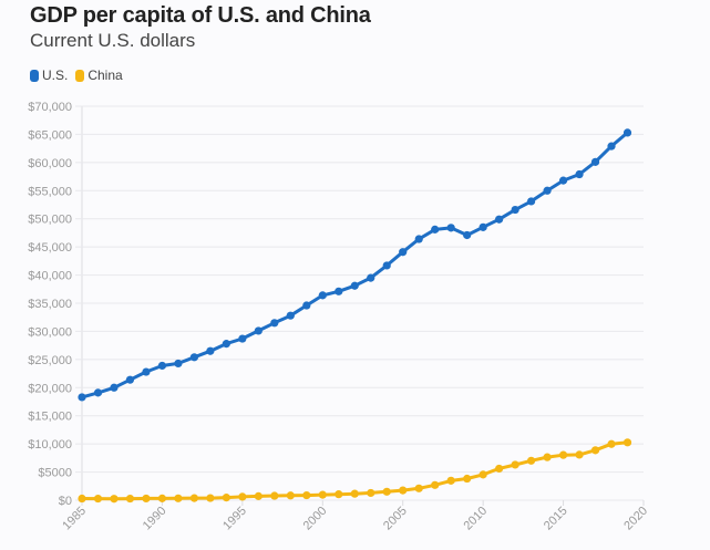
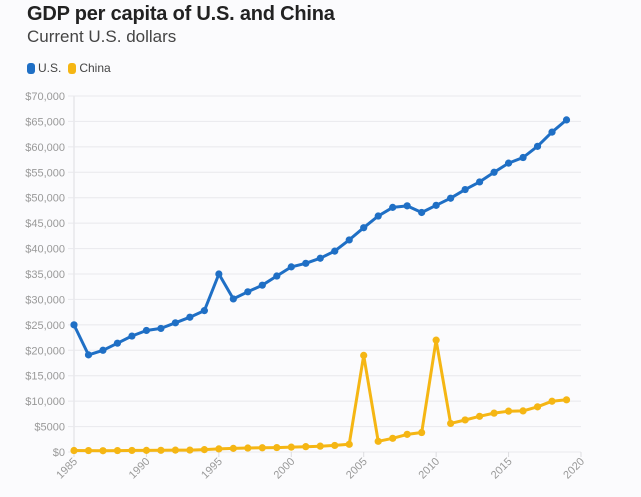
U.S./1985: $18000 -> $25000
U.S./1995: $29000 -> $35000
China/2005: $2000 -> $19000
China/2010: $5000 -> $22000
